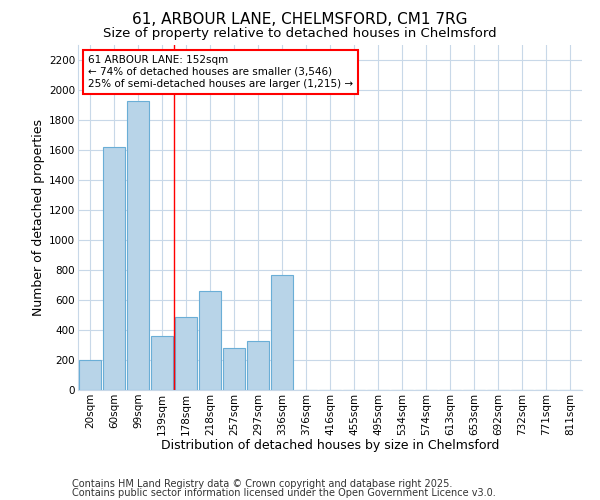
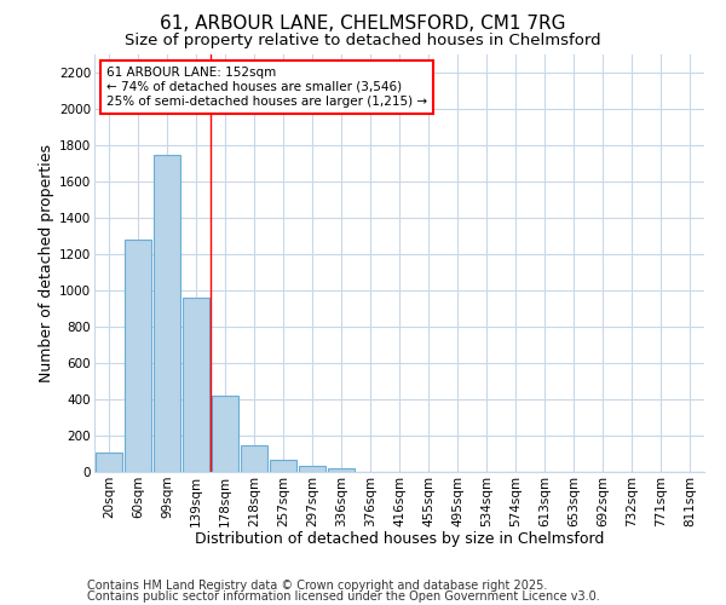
20sqm: 200 -> 110
60sqm: 1620 -> 1280
99sqm: 1930 -> 1750
139sqm: 360 -> 960
178sqm: 490 -> 420
218sqm: 660 -> 150
257sqm: 280 -> 70
297sqm: 330 -> 40
336sqm: 770 -> 20
